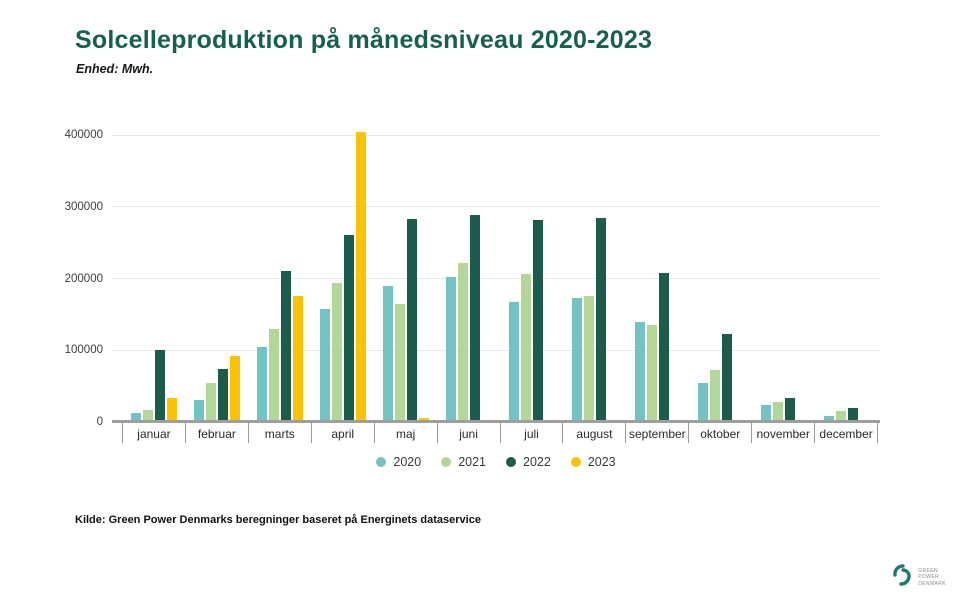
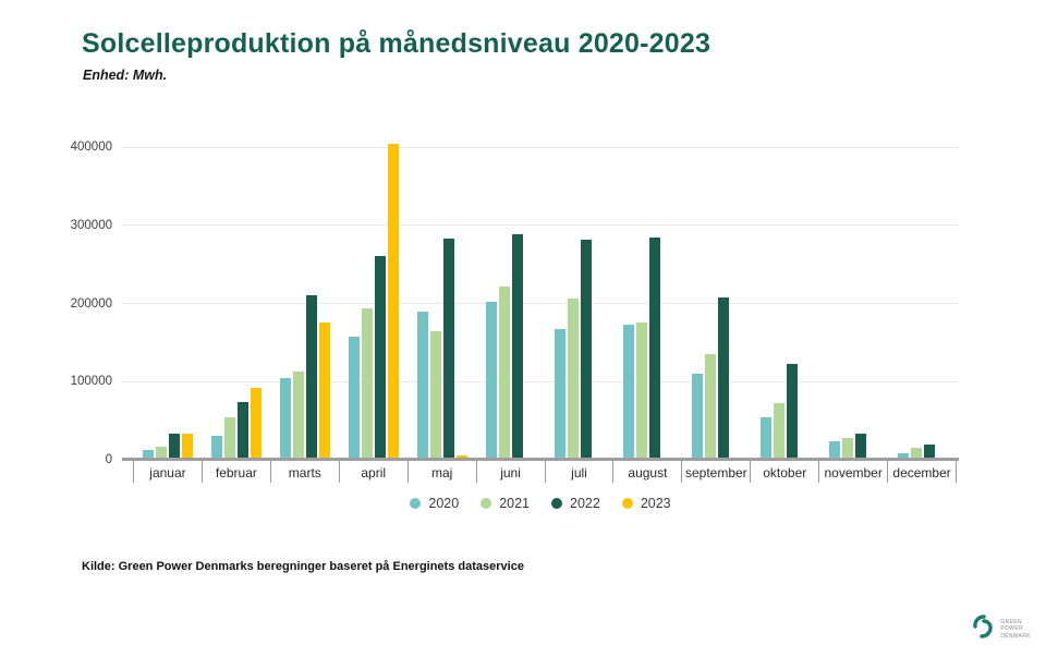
2022/januar: 100000 -> 30000
2021/marts: 130000 -> 110000
2020/september: 140000 -> 110000
